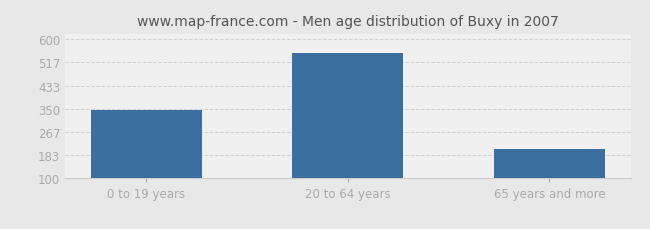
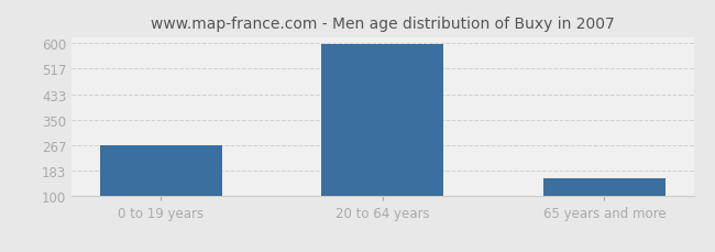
0 to 19 years: 345 -> 267
20 to 64 years: 550 -> 597
65 years and more: 205 -> 158
